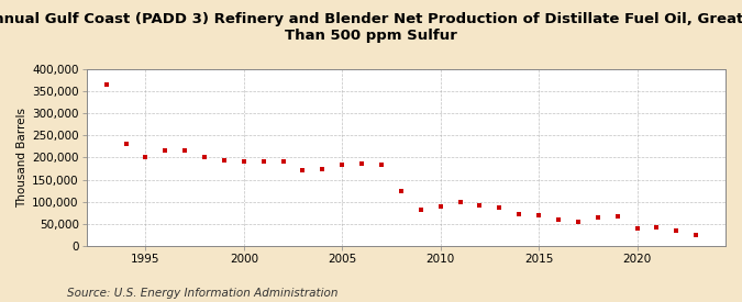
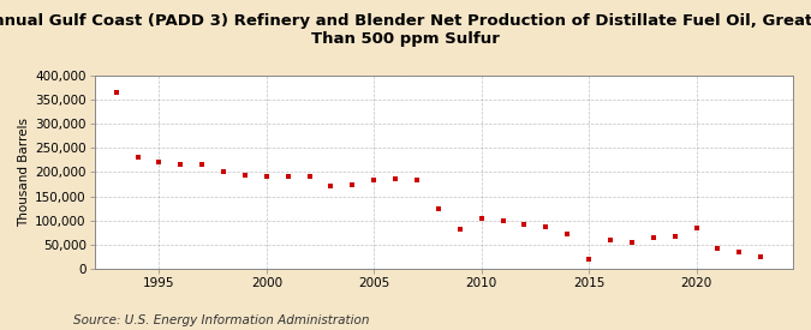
1995: 200,000 -> 220,000
2010: 90,000 -> 105,000
2015: 68,000 -> 20,000
2020: 40,000 -> 85,000
